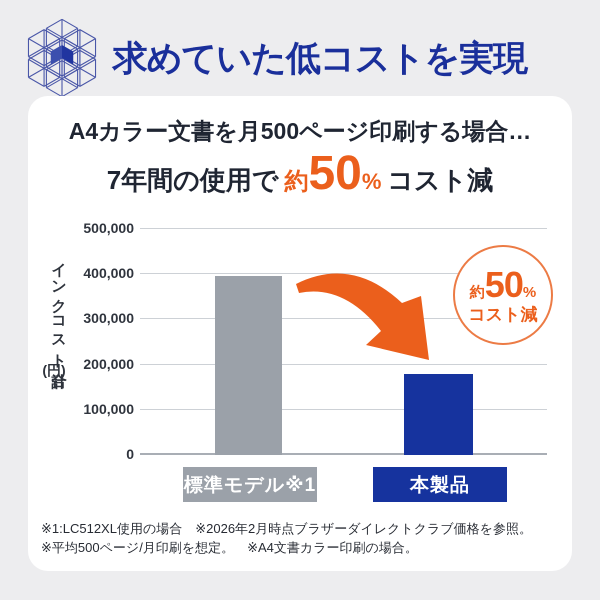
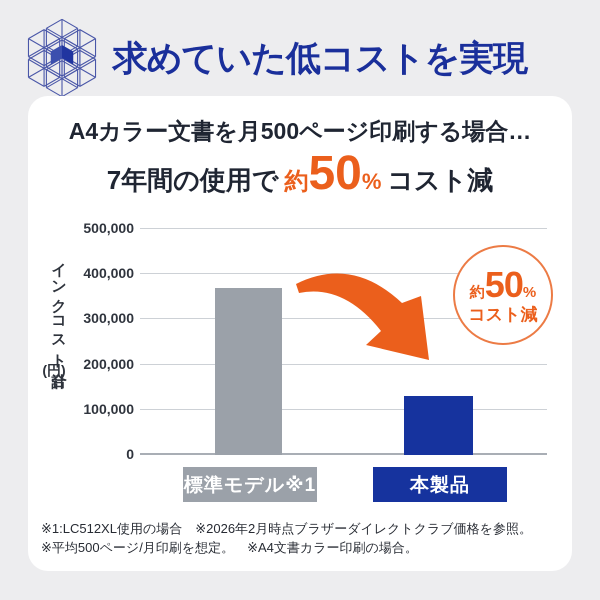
標準モデル※1: 400000 -> 370000
本製品: 180000 -> 130000
